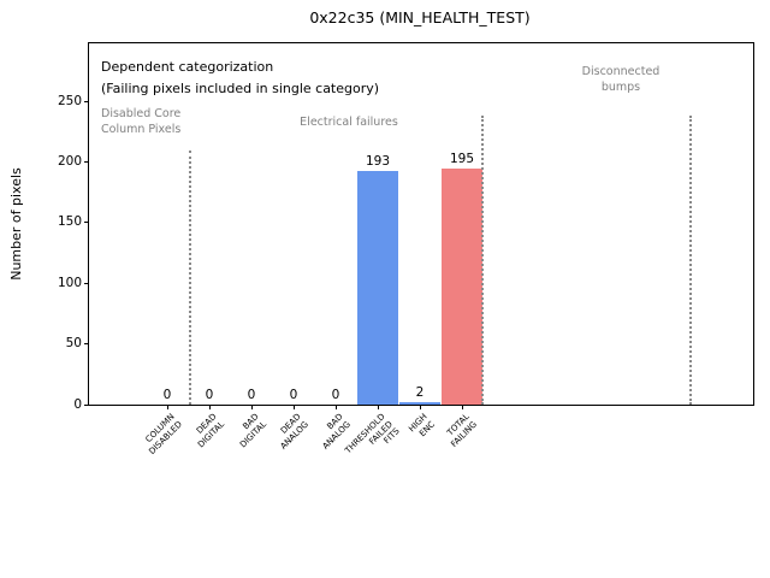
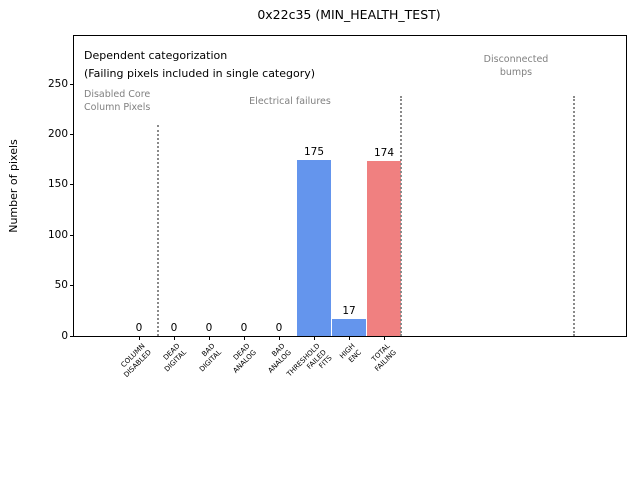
THRESHOLD FAILED FITS: 193 -> 175
HIGH ENC: 2 -> 17
TOTAL FAILING: 195 -> 174
